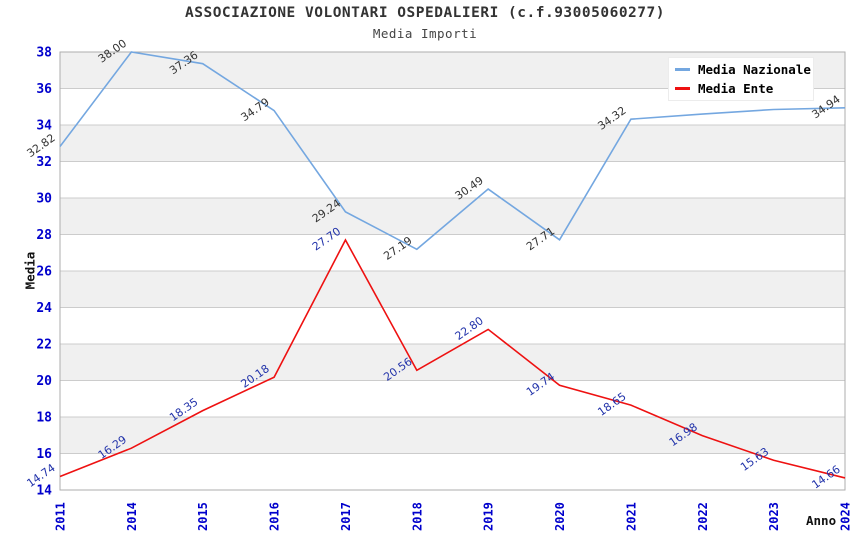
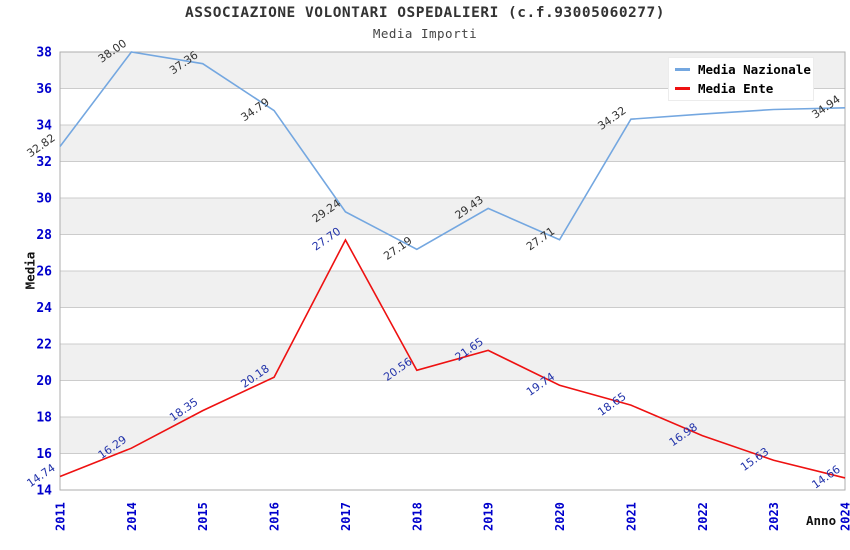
Media Nazionale/2019: 30.49 -> 29.43
Media Ente/2019: 22.80 -> 21.65
